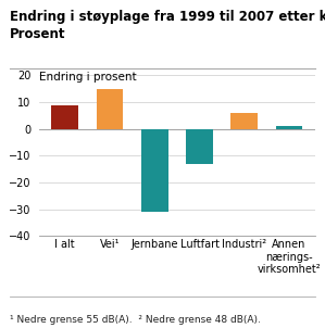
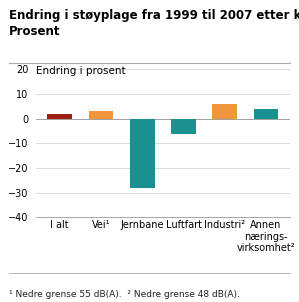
I alt: 9 -> 2
Vei¹: 15 -> 3
Jernbane: -31 -> -28
Luftfart: -13 -> -6
Annen nærings- virksomhet²: 1 -> 4
